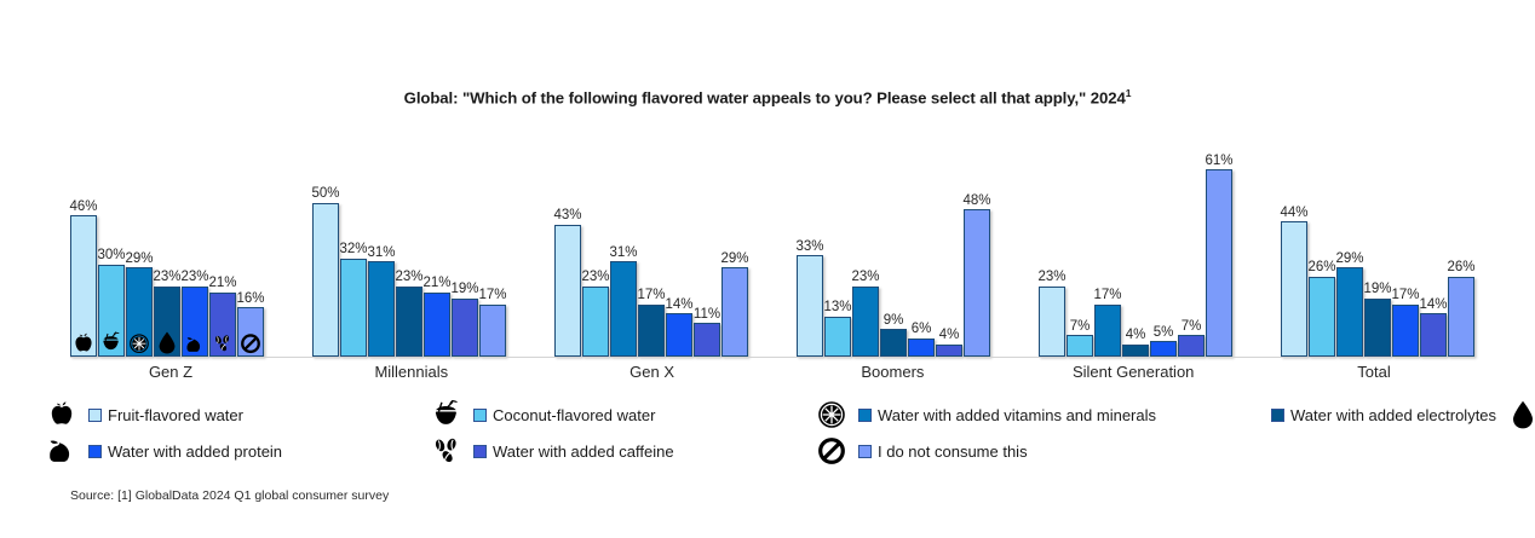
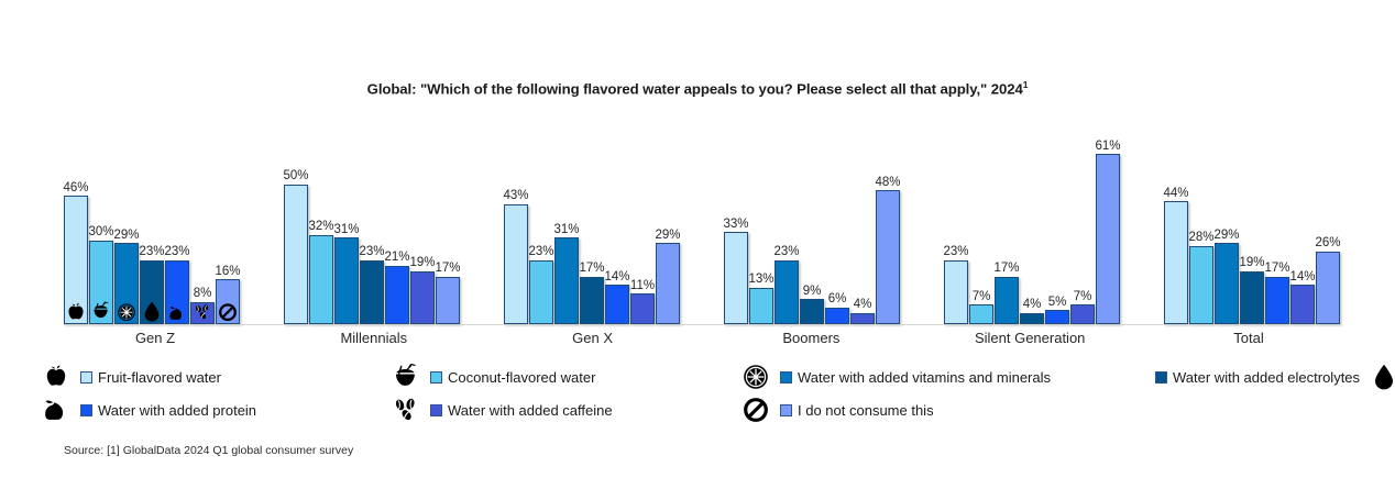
Water with added caffeine/Gen Z: 21% -> 8%
Coconut-flavored water/Total: 26% -> 28%
